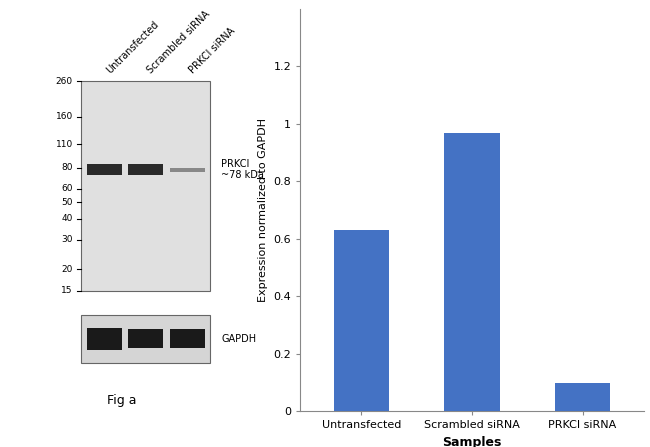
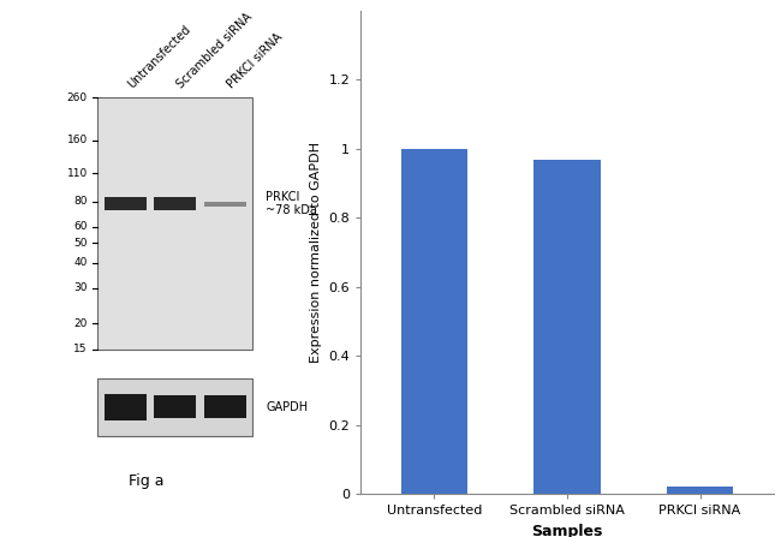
Untransfected: 0.63 -> 1.00
PRKCI siRNA: 0.10 -> 0.02
